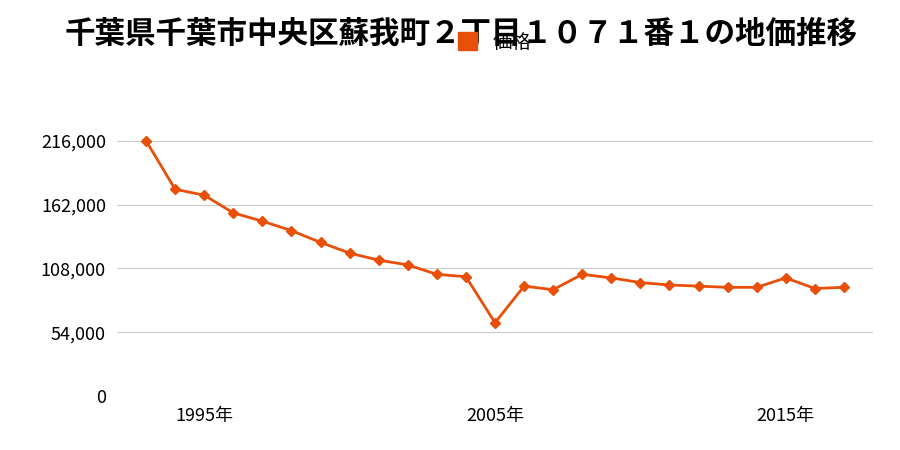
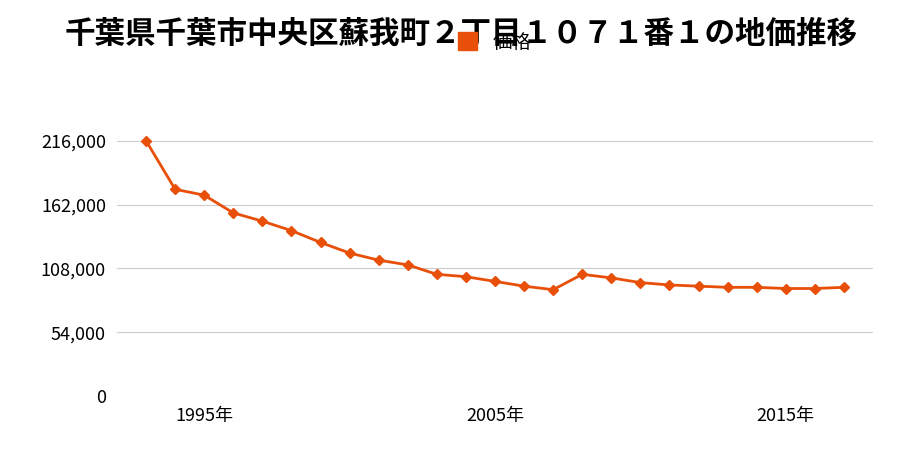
2005年: 62,000 -> 97,000
2015年: 100,000 -> 91,000
